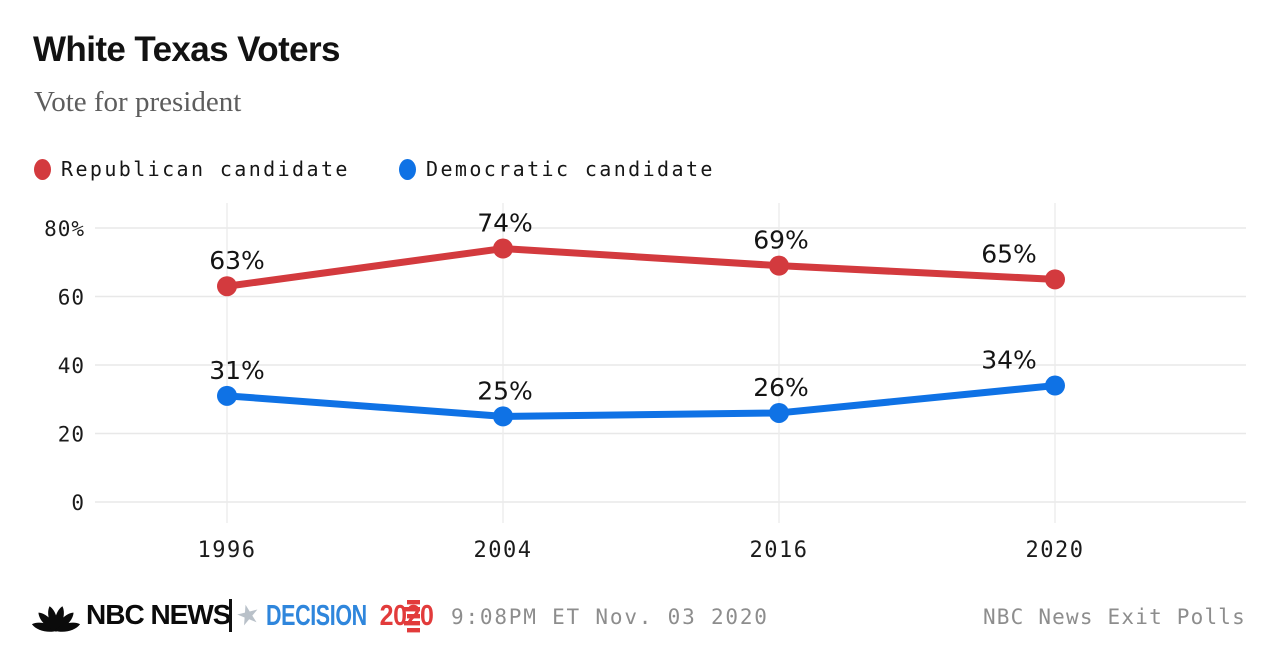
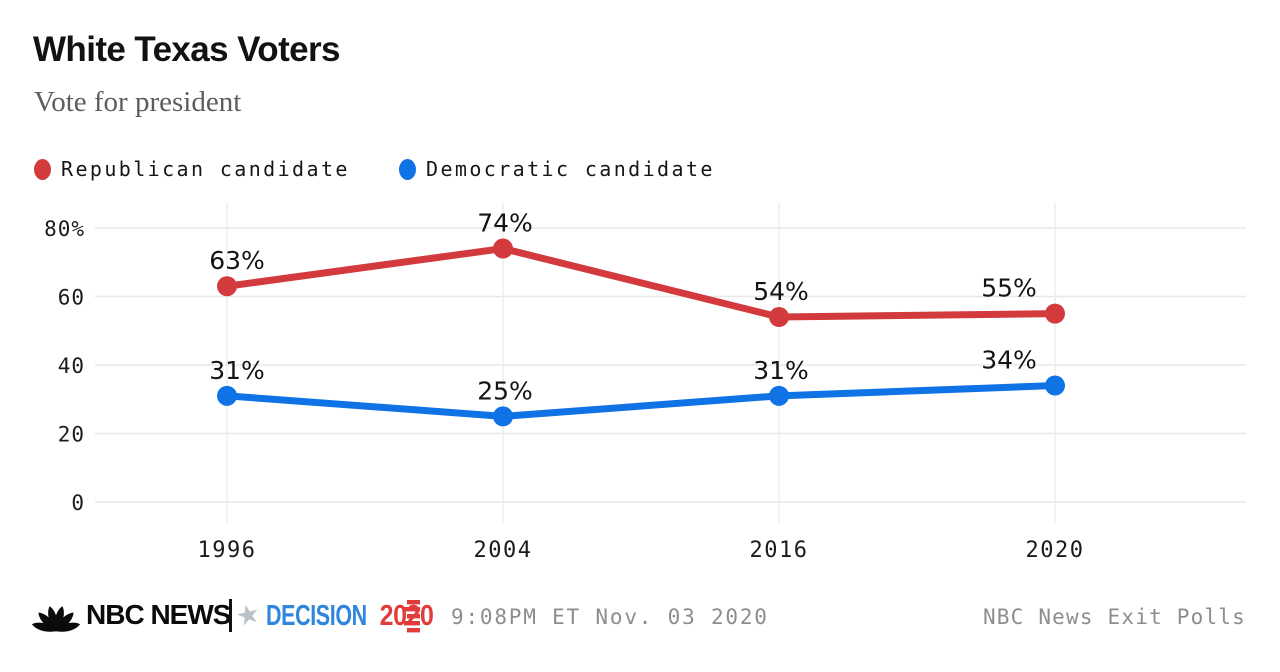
Republican candidate/2016: 69% -> 54%
Democratic candidate/2016: 26% -> 31%
Republican candidate/2020: 65% -> 55%
